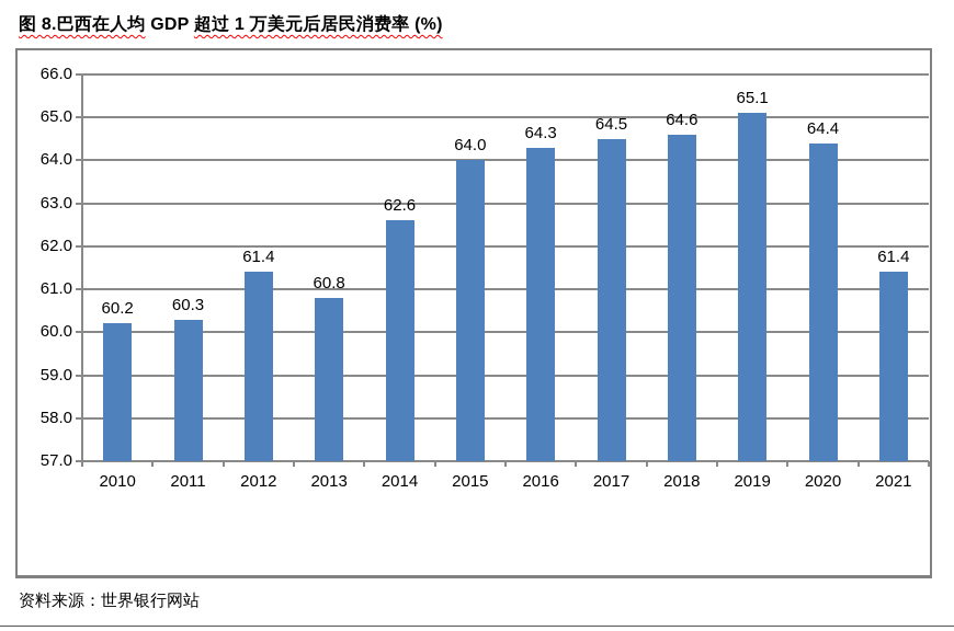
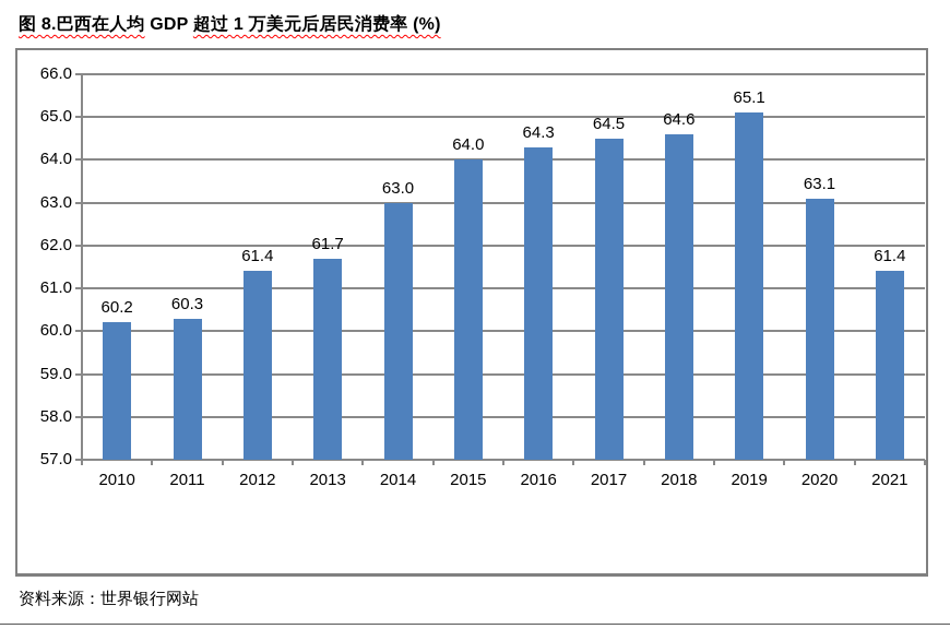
2013: 60.8 -> 61.7
2014: 62.6 -> 63.0
2020: 64.4 -> 63.1
